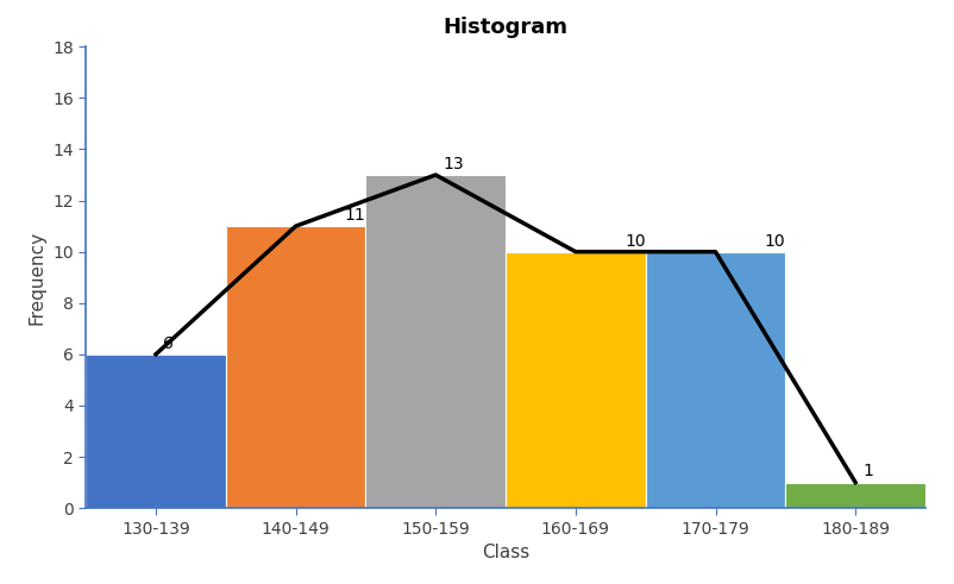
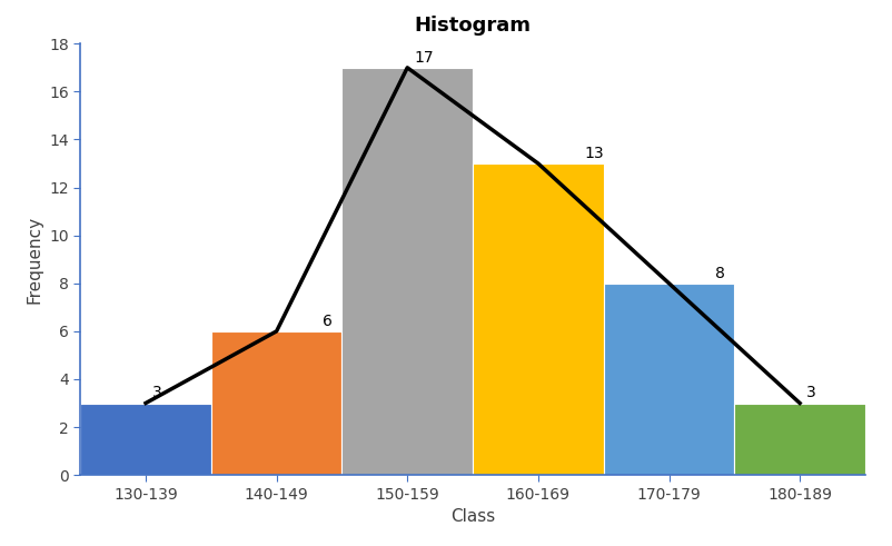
130-139: 6 -> 3
140-149: 11 -> 6
150-159: 13 -> 17
160-169: 10 -> 13
170-179: 10 -> 8
180-189: 1 -> 3
